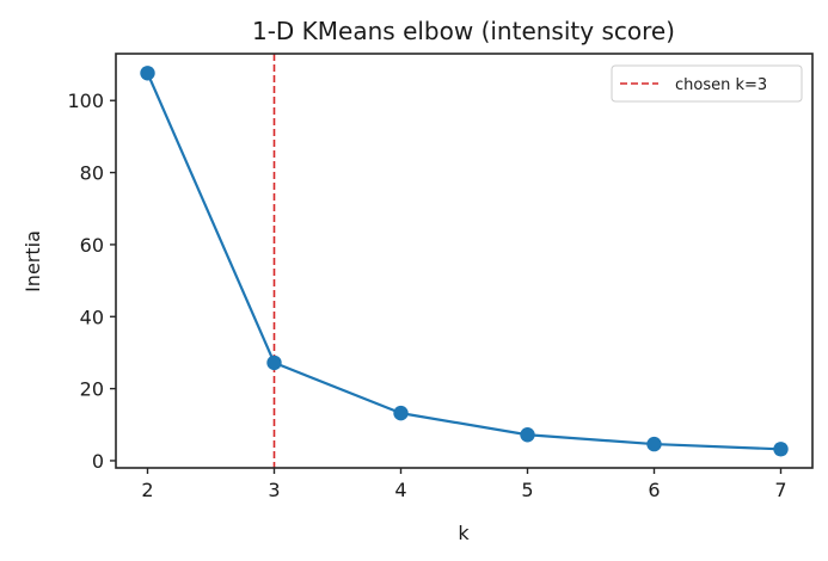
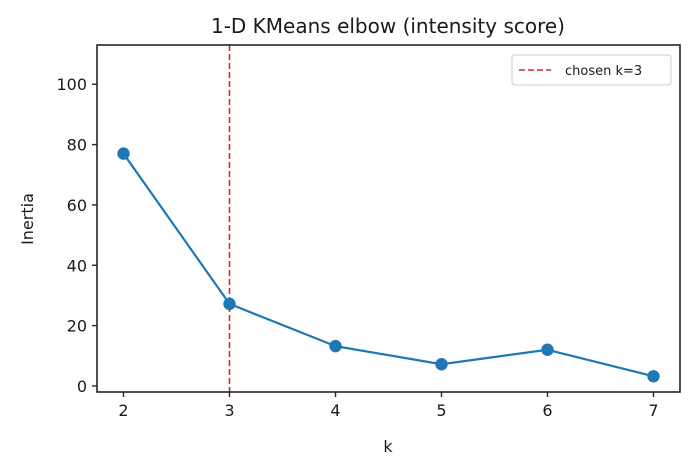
2: 108 -> 77
6: 5 -> 12
